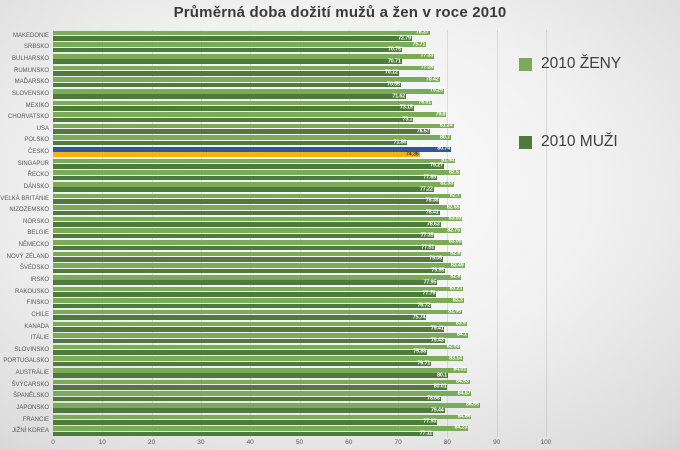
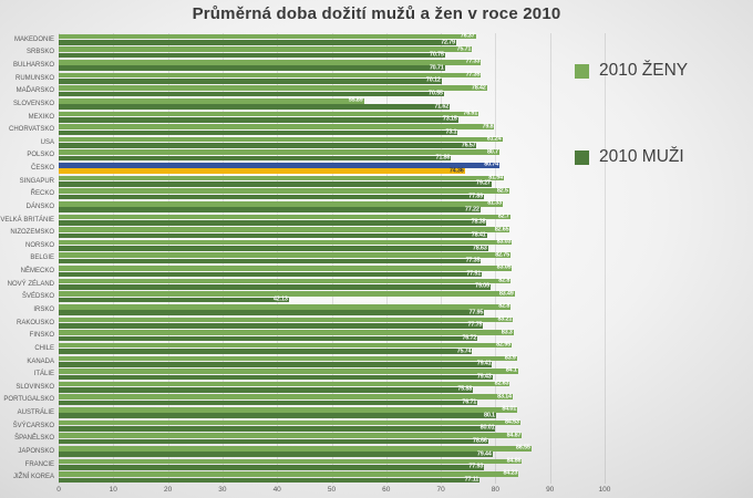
2010 ŽENY/SLOVENSKO: 79.25 -> 55.89
2010 MUŽI/ŠVÉDSKO: 79.55 -> 42.13
